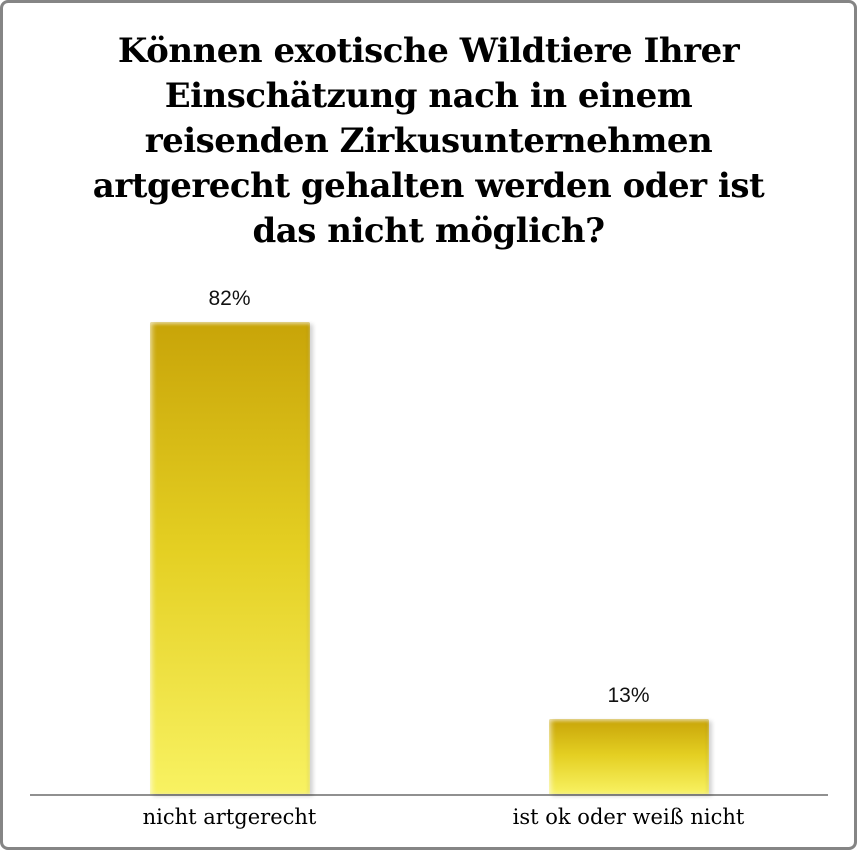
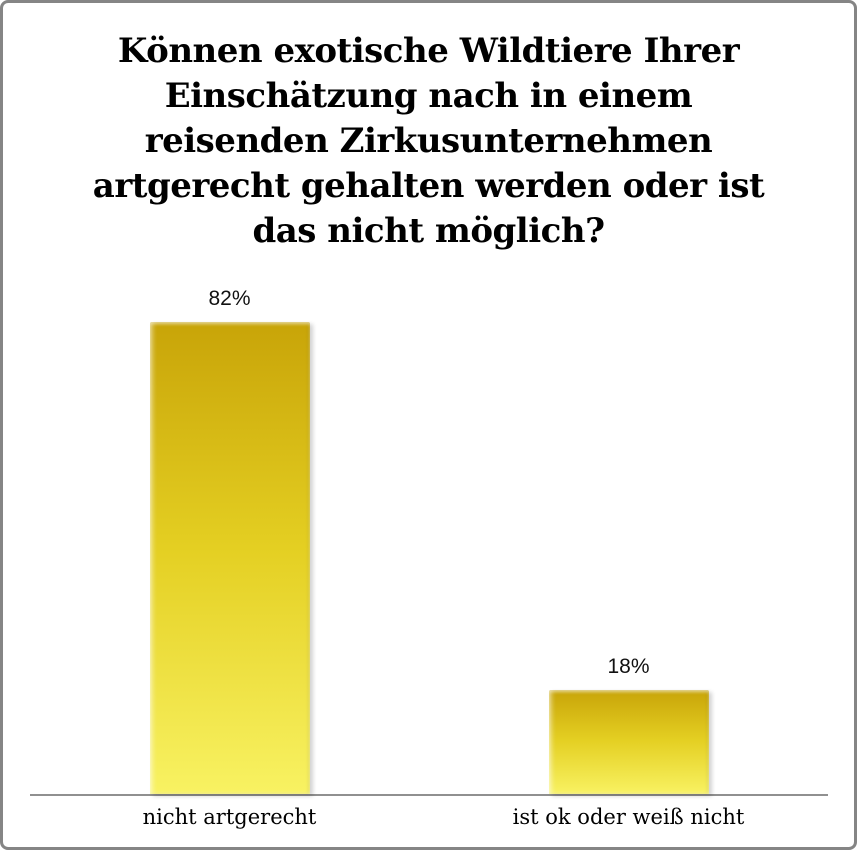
ist ok oder weiß nicht: 13% -> 18%
